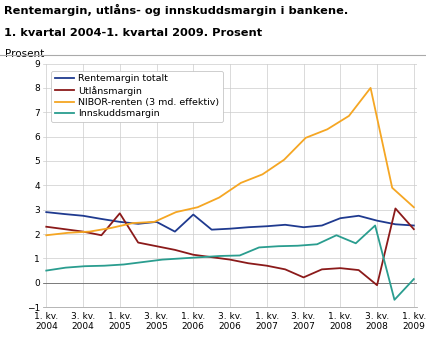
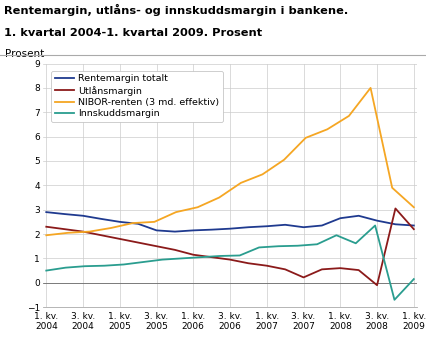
Utlånsmargin/1. kv. 2005: 2.85 -> 1.80
Rentemargin totalt/3. kv. 2005: 2.50 -> 2.15
Rentemargin totalt/1. kv. 2006: 2.80 -> 2.15
